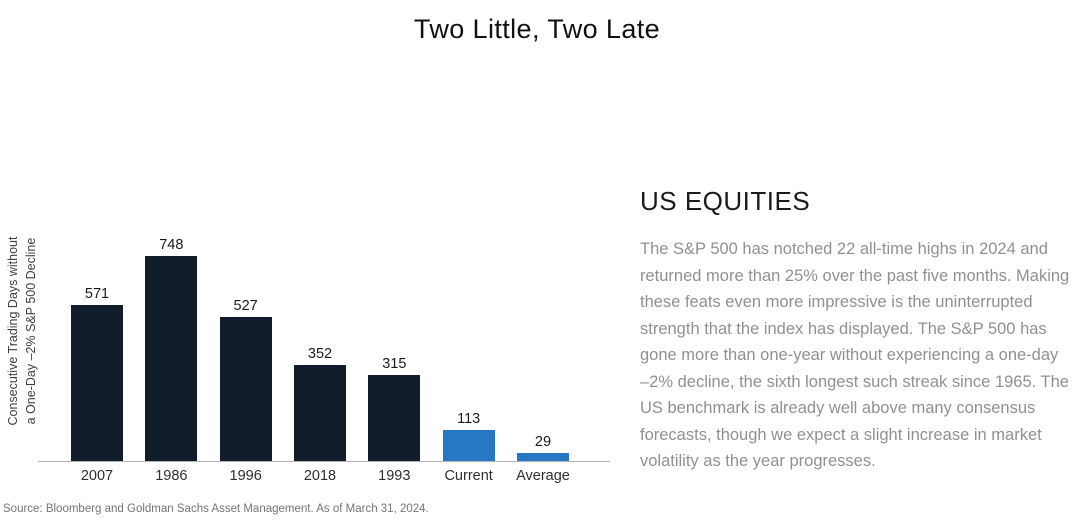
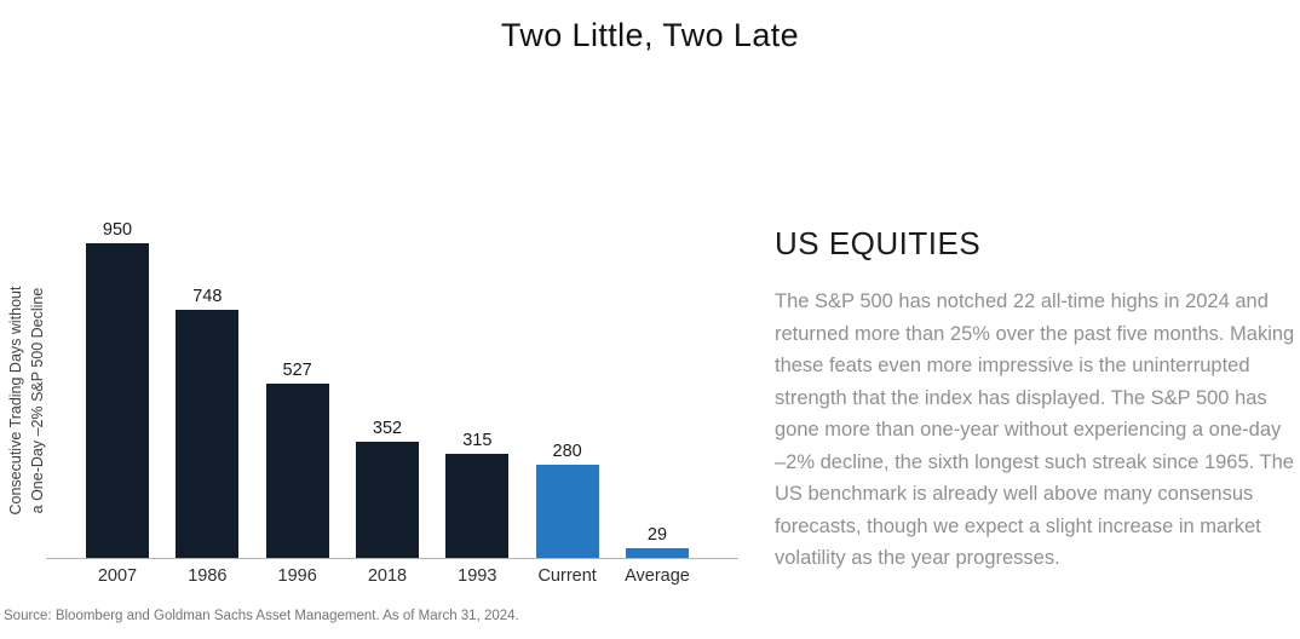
2007: 571 -> 950
Current: 113 -> 280
